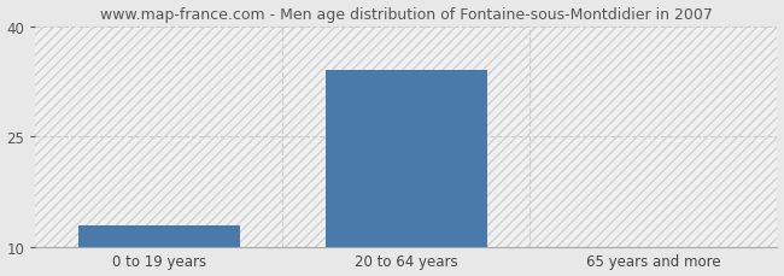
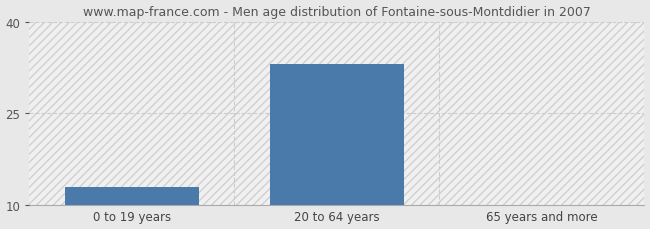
20 to 64 years: 34 -> 33
